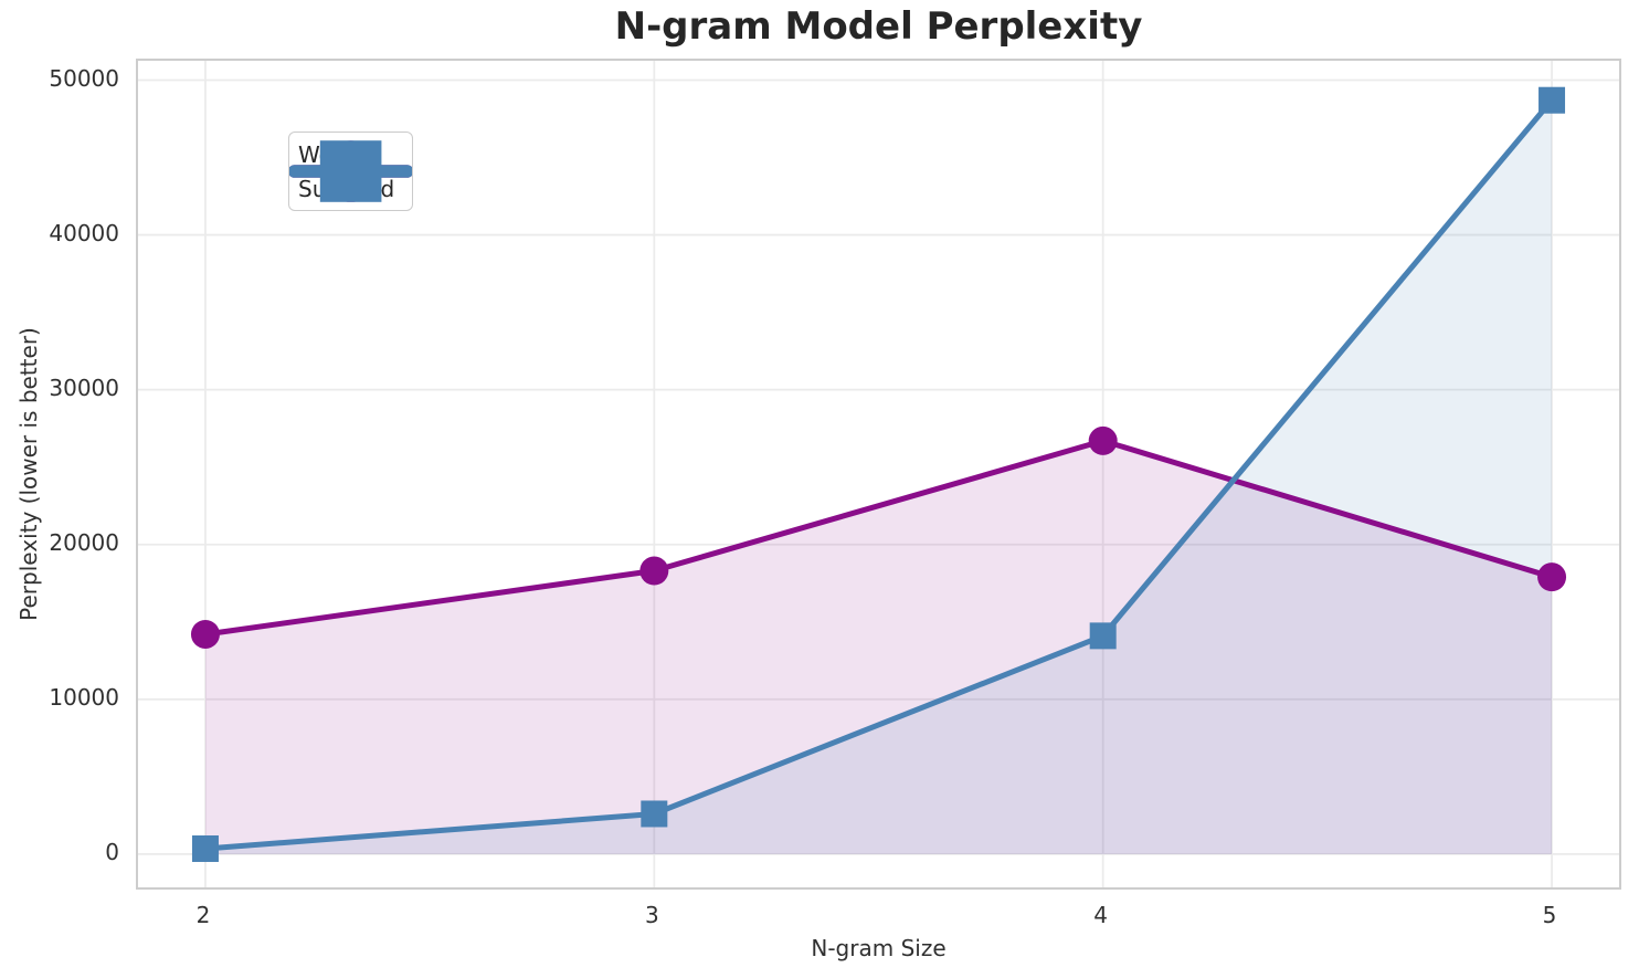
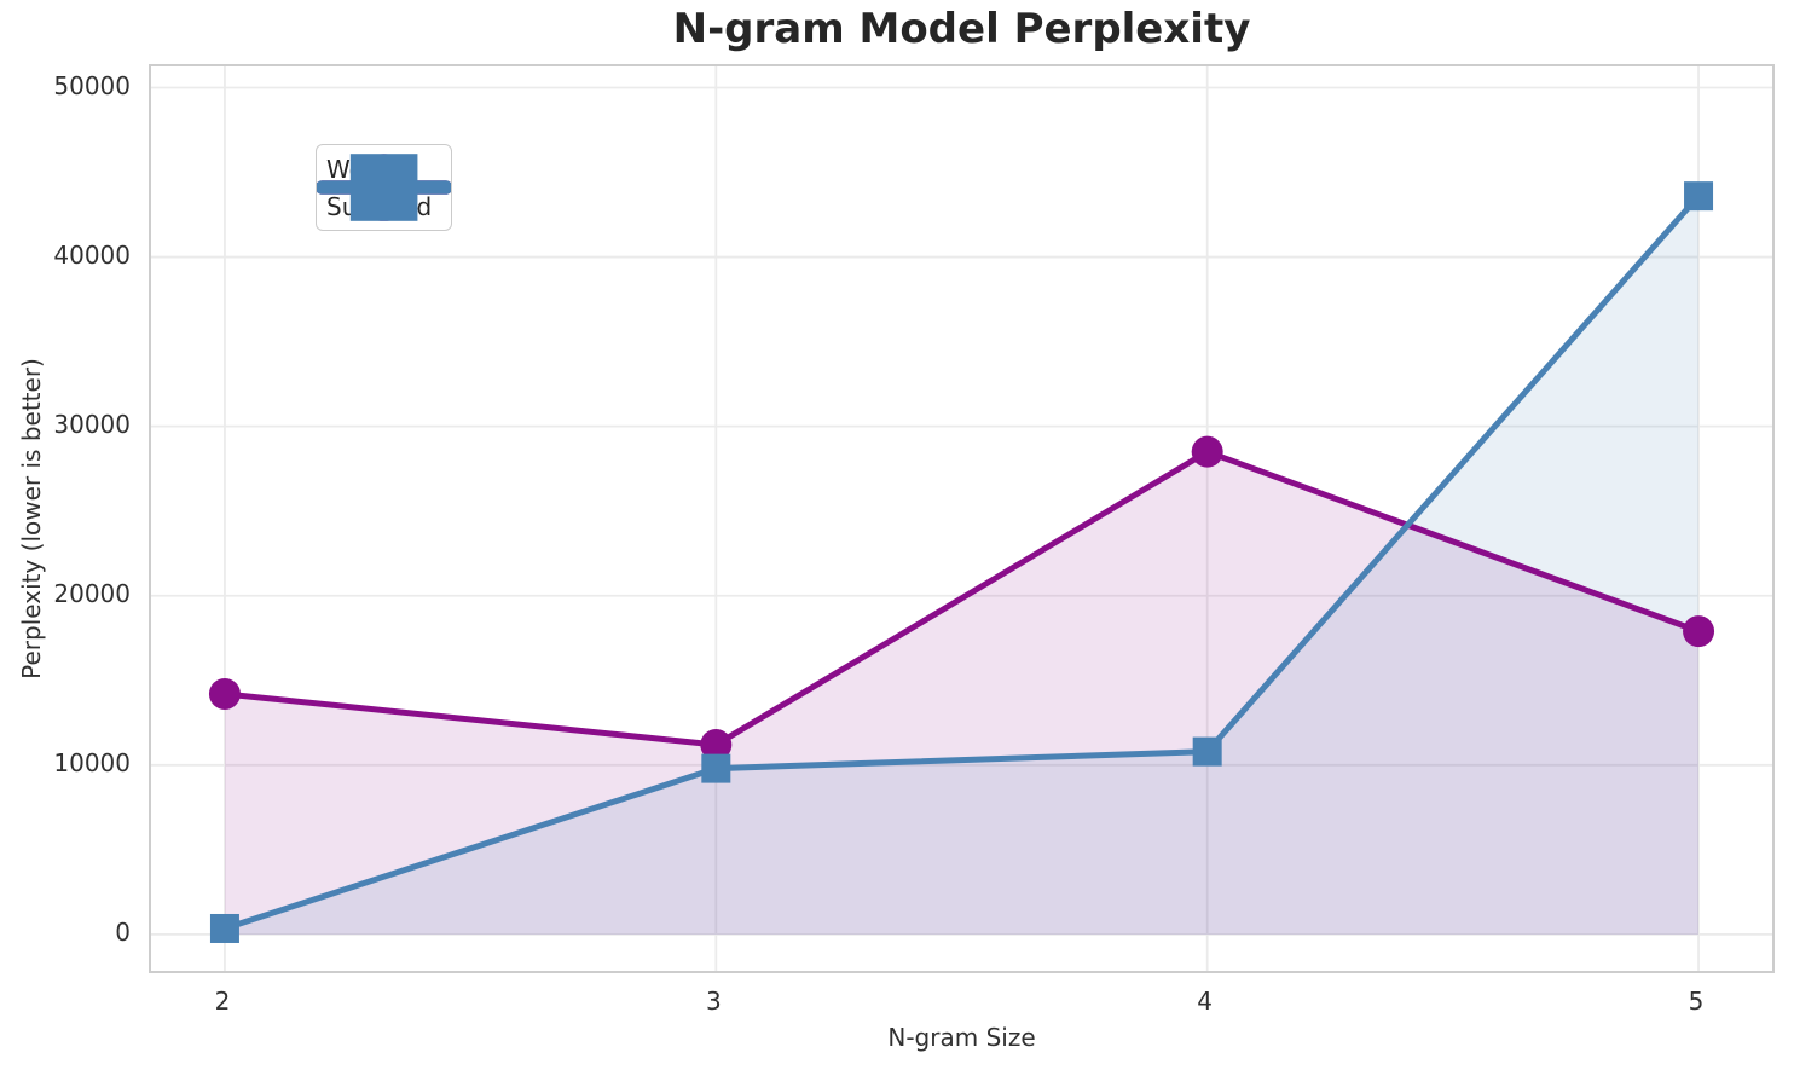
Word/3: 18300 -> 11200
Subword/3: 2600 -> 9800
Word/4: 26700 -> 28500
Subword/4: 14100 -> 10800
Subword/5: 48700 -> 43600
